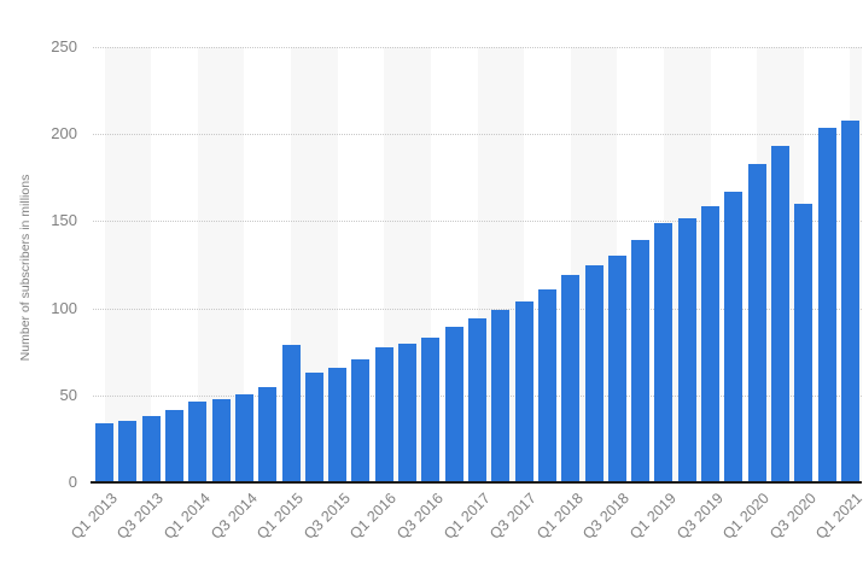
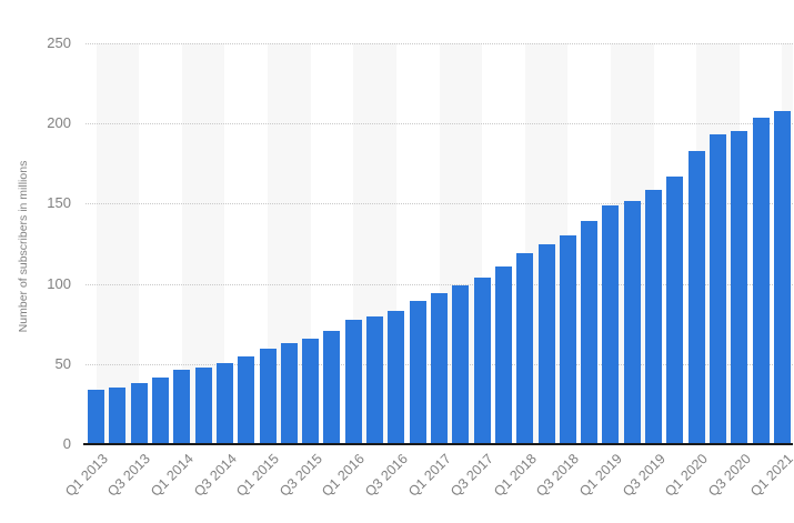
Q1 2015: 79 -> 60
Q3 2020: 160 -> 195
